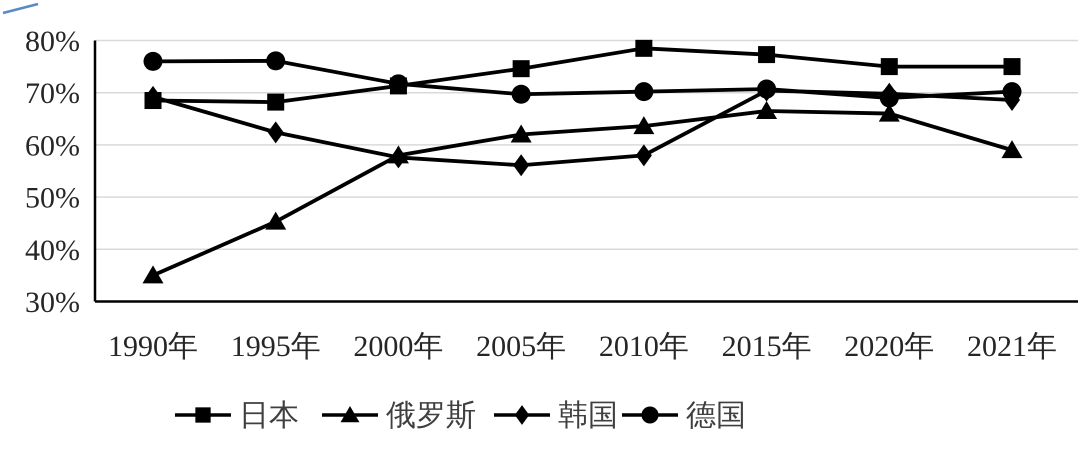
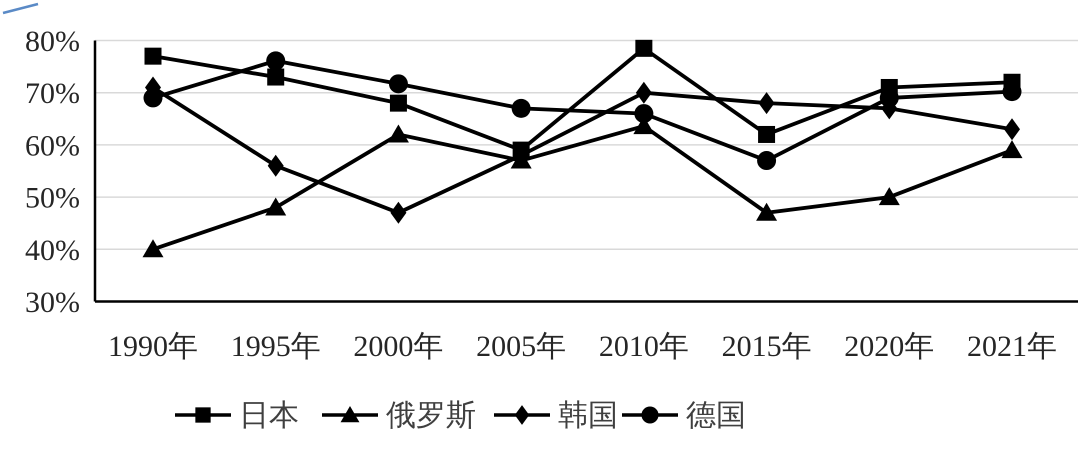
日本/1990年: 68% -> 77%
俄罗斯/1990年: 35% -> 40%
韩国/1990年: 69% -> 71%
德国/1990年: 76% -> 69%
日本/1995年: 68% -> 73%
俄罗斯/1995年: 45% -> 48%
韩国/1995年: 62% -> 56%
日本/2000年: 71% -> 68%
俄罗斯/2000年: 58% -> 62%
韩国/2000年: 58% -> 47%
日本/2005年: 75% -> 59%
俄罗斯/2005年: 62% -> 57%
韩国/2005年: 56% -> 58%
德国/2005年: 70% -> 67%
韩国/2010年: 58% -> 70%
德国/2010年: 70% -> 66%
日本/2015年: 77% -> 62%
俄罗斯/2015年: 66% -> 47%
韩国/2015年: 70% -> 68%
德国/2015年: 71% -> 57%
日本/2020年: 75% -> 71%
俄罗斯/2020年: 66% -> 50%
韩国/2020年: 70% -> 67%
日本/2021年: 75% -> 72%
韩国/2021年: 69% -> 63%
